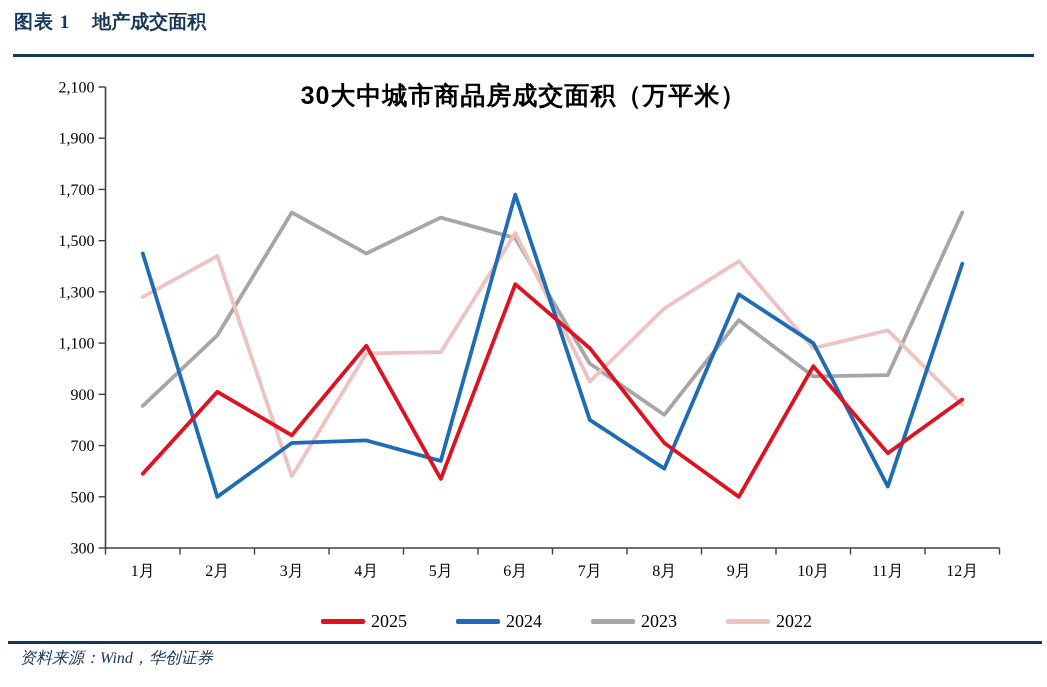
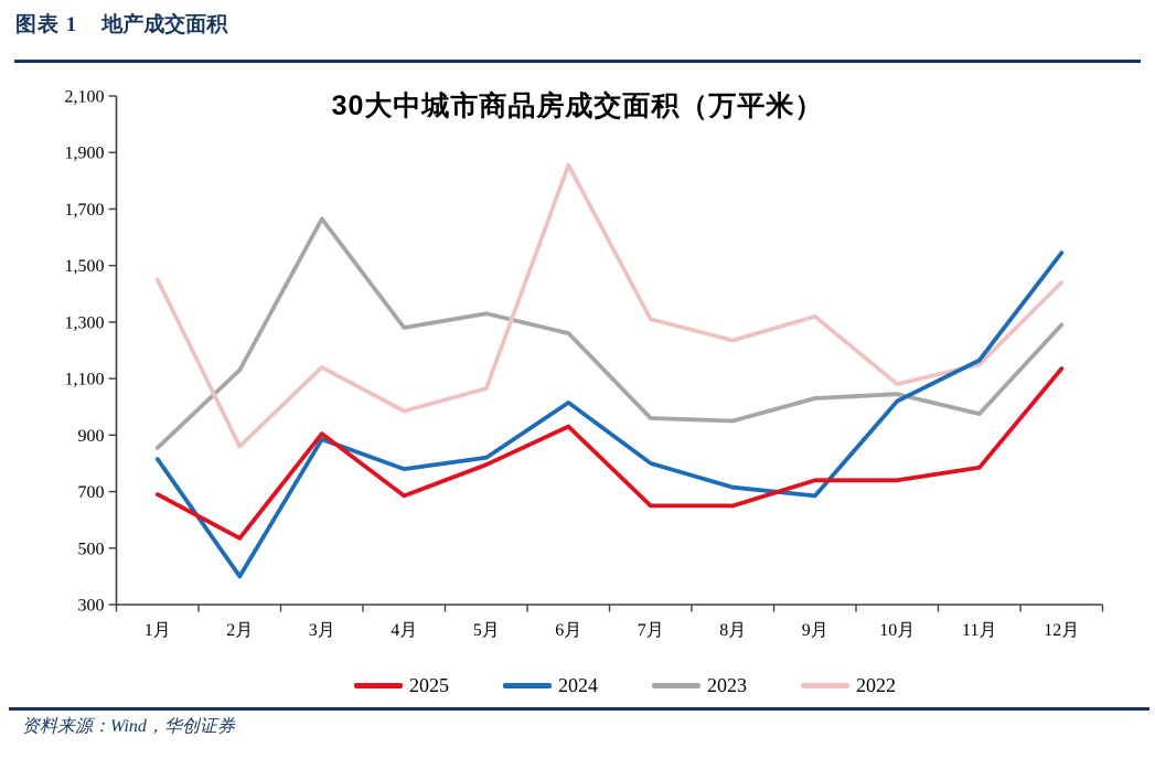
2025/1月: 590 -> 690
2024/1月: 1450 -> 820
2022/1月: 1280 -> 1450
2025/2月: 910 -> 540
2024/2月: 500 -> 400
2022/2月: 1440 -> 860
2025/3月: 740 -> 900
2024/3月: 710 -> 880
2023/3月: 1610 -> 1660
2022/3月: 580 -> 1140
2025/4月: 1090 -> 680
2024/4月: 720 -> 780
2023/4月: 1450 -> 1280
2022/4月: 1060 -> 980
2025/5月: 570 -> 800
2024/5月: 640 -> 820
2023/5月: 1590 -> 1330
2025/6月: 1330 -> 930
2024/6月: 1680 -> 1020
2023/6月: 1510 -> 1260
2022/6月: 1530 -> 1860
2025/7月: 1080 -> 650
2023/7月: 1020 -> 960
2022/7月: 950 -> 1310
2025/8月: 710 -> 650
2024/8月: 610 -> 720
2023/8月: 820 -> 950
2025/9月: 500 -> 740
2024/9月: 1290 -> 680
2023/9月: 1190 -> 1030
2022/9月: 1420 -> 1320
2025/10月: 1010 -> 740
2024/10月: 1100 -> 1020
2023/10月: 970 -> 1040
2025/11月: 670 -> 780
2024/11月: 540 -> 1160
2025/12月: 880 -> 1140
2024/12月: 1410 -> 1540
2023/12月: 1610 -> 1290
2022/12月: 860 -> 1440
